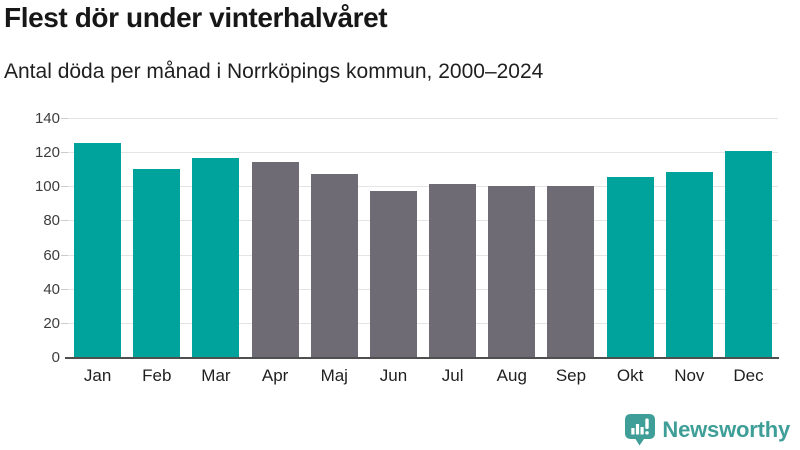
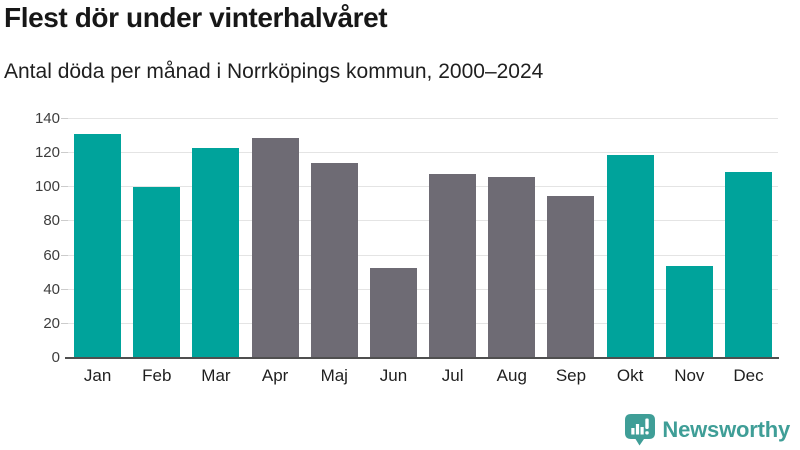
Jan: 126 -> 131
Feb: 111 -> 100
Mar: 117 -> 123
Apr: 115 -> 129
Maj: 108 -> 114
Jun: 98 -> 53
Jul: 102 -> 108
Aug: 101 -> 106
Sep: 101 -> 95
Okt: 106 -> 119
Nov: 109 -> 54
Dec: 121 -> 109
